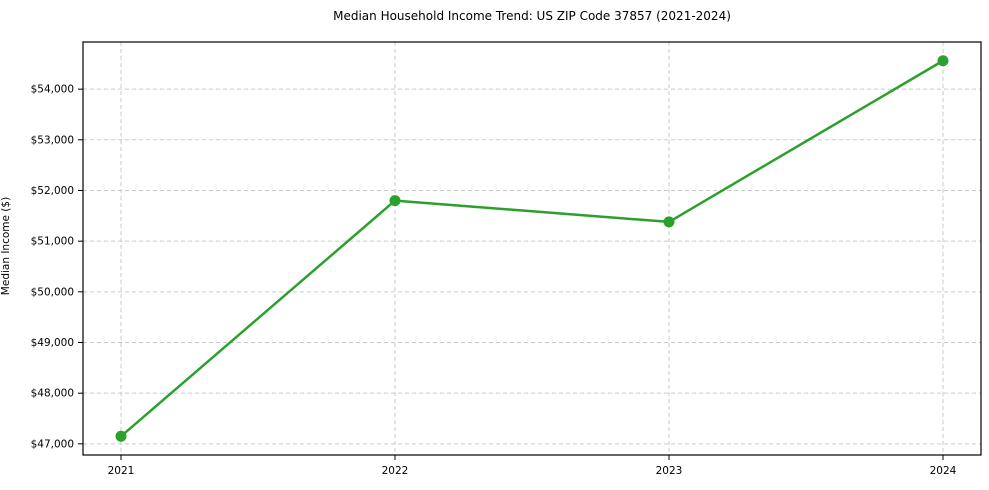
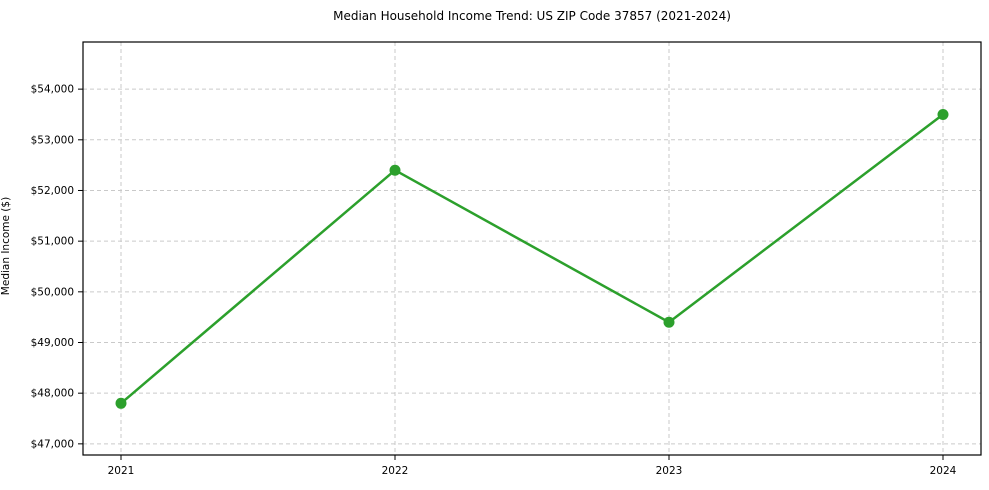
2021: $47200 -> $47800
2022: $51800 -> $52400
2023: $51400 -> $49400
2024: $54600 -> $53500
